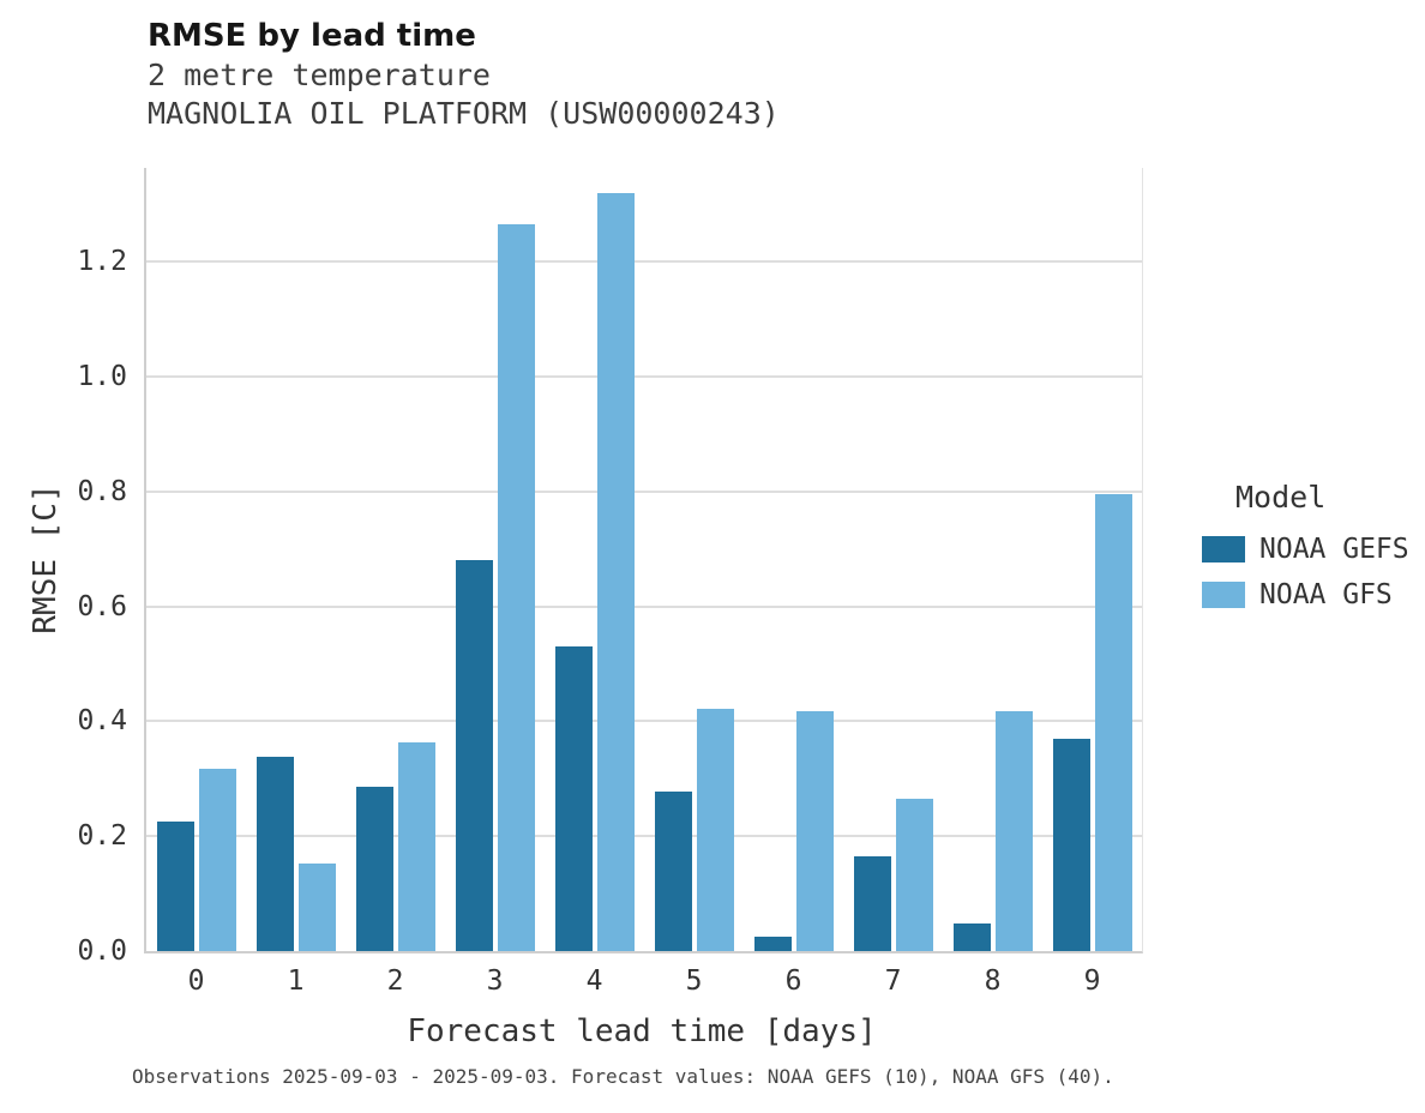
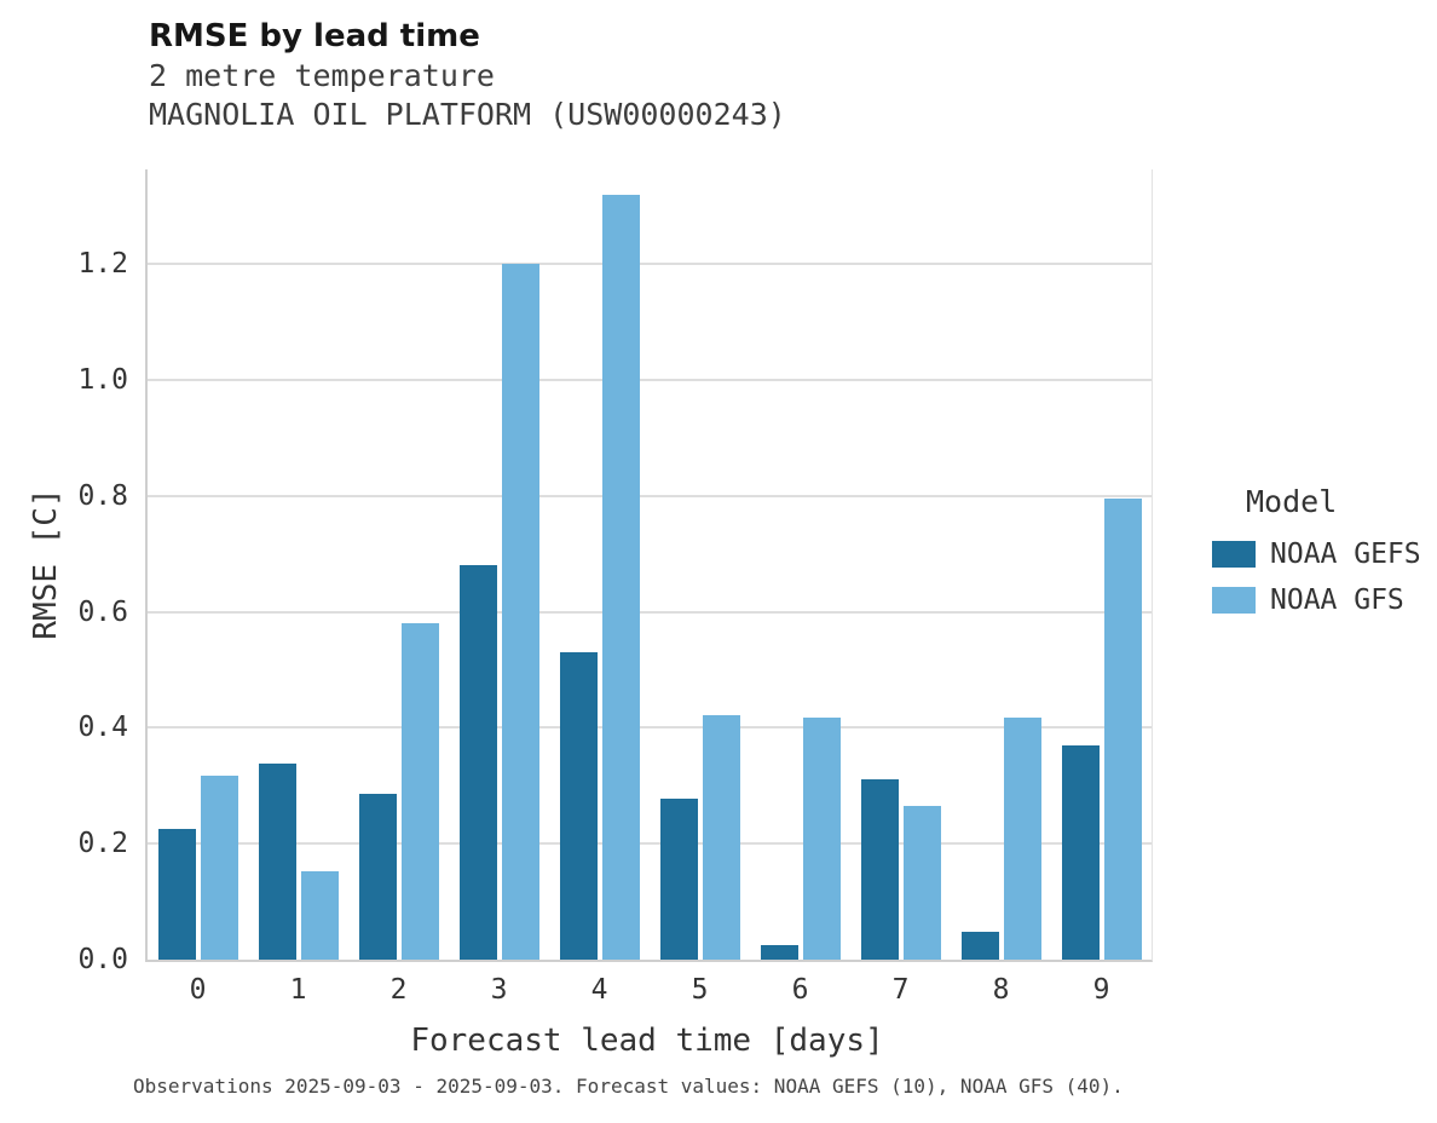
NOAA GFS/2: 0.36 -> 0.58
NOAA GFS/3: 1.26 -> 1.20
NOAA GEFS/7: 0.17 -> 0.31
